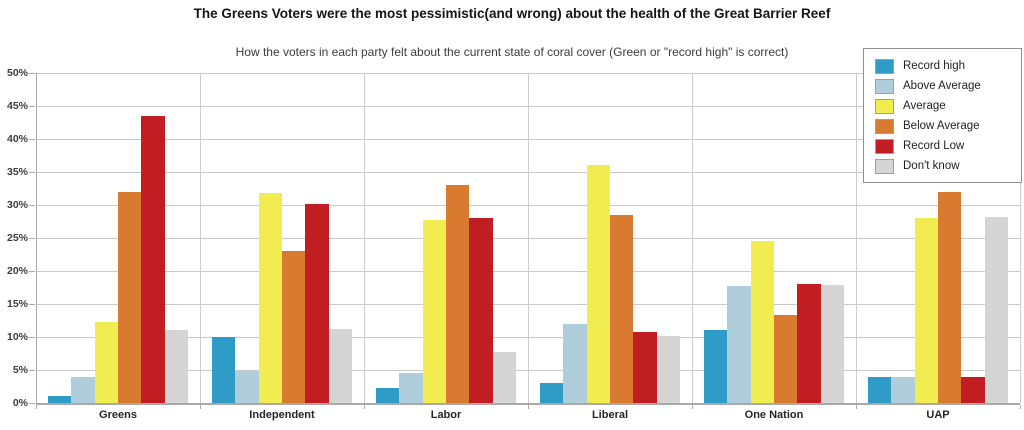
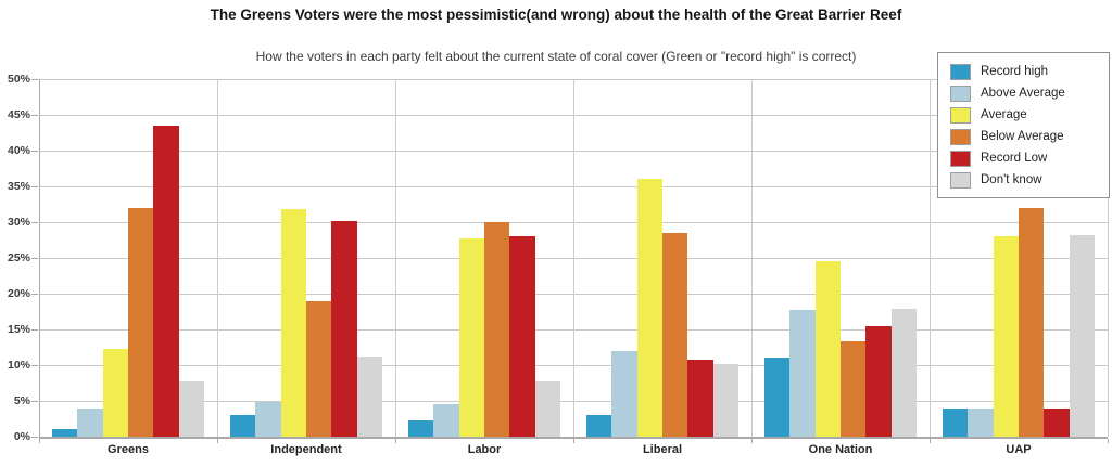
Don't know/Greens: 11% -> 8%
Record high/Independent: 10% -> 3%
Below Average/Independent: 23% -> 19%
Below Average/Labor: 33% -> 30%
Record Low/One Nation: 18% -> 16%
